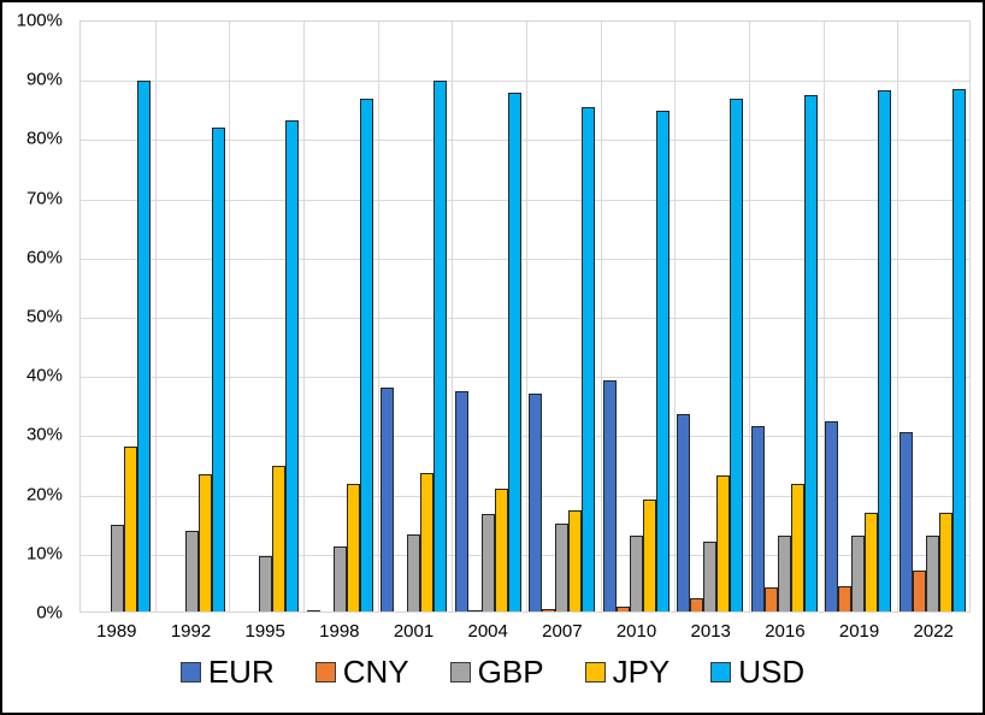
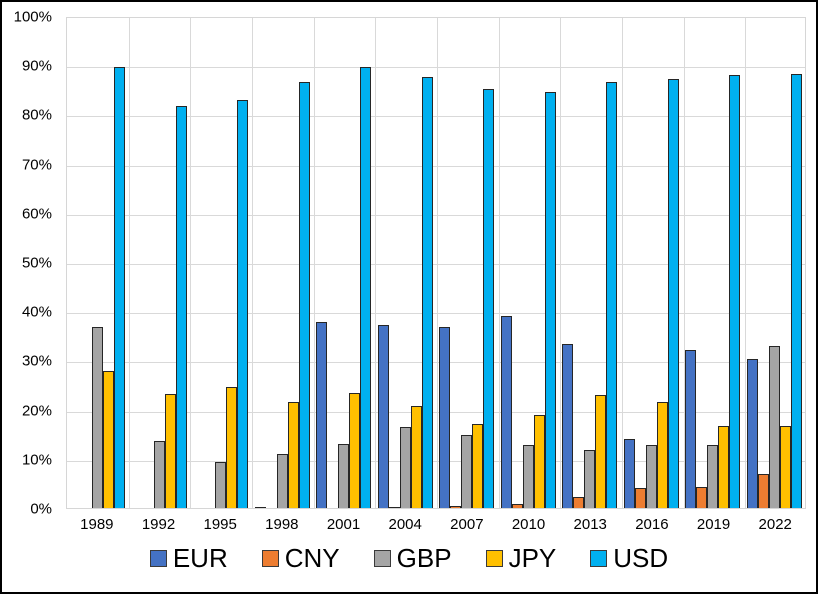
GBP/1989: 15% -> 37%
EUR/2016: 31% -> 14%
GBP/2022: 13% -> 33%
